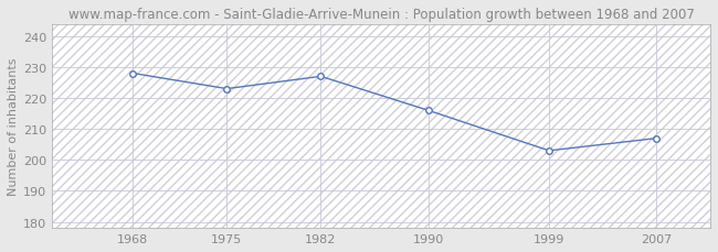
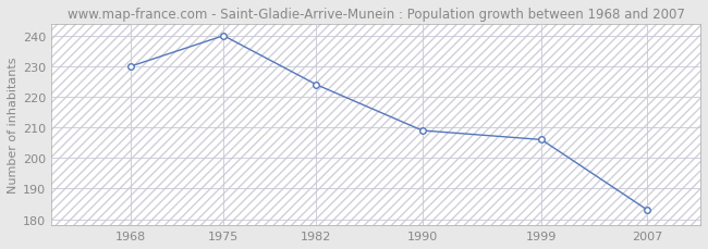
1968: 228 -> 230
1975: 223 -> 240
1982: 227 -> 224
1990: 216 -> 209
1999: 203 -> 206
2007: 207 -> 183
